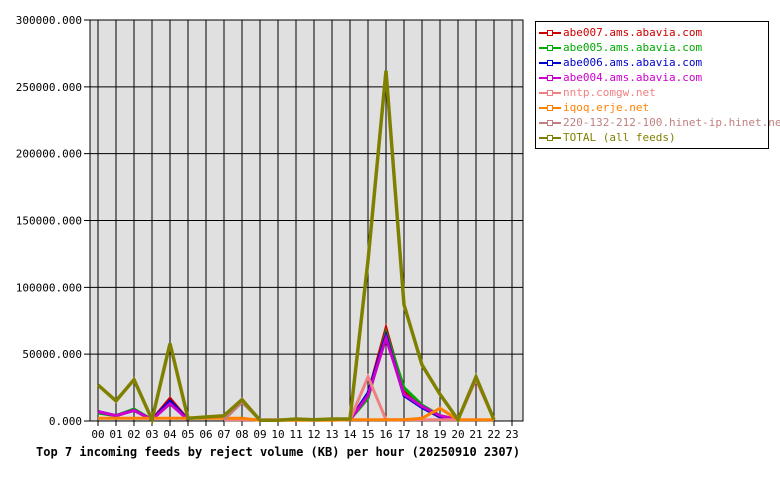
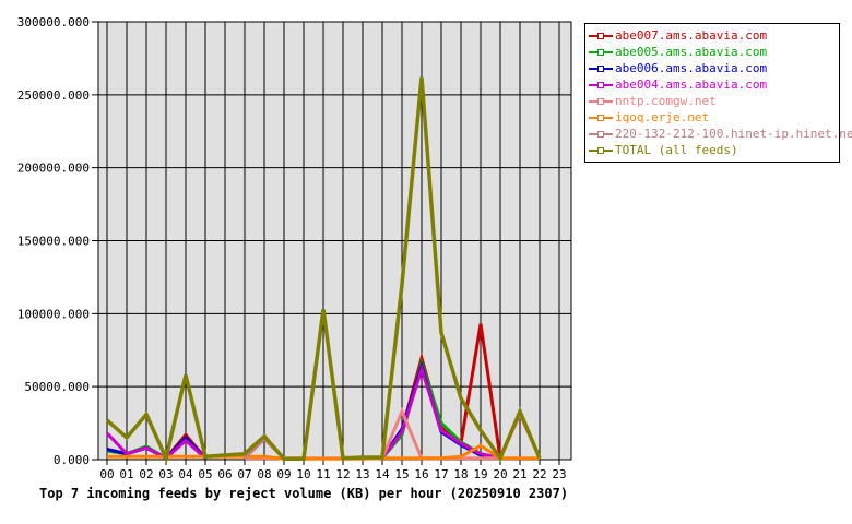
abe004.ams.abavia.com/00: 7000 -> 18000
TOTAL (all feeds)/11: 2000 -> 103000
abe007.ams.abavia.com/19: 4000 -> 93000
